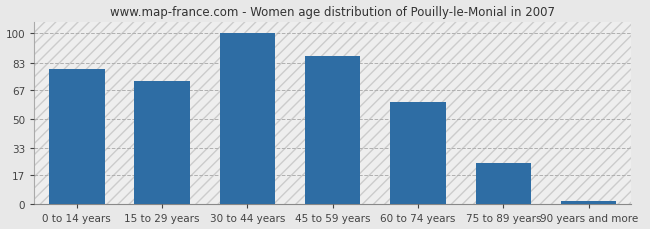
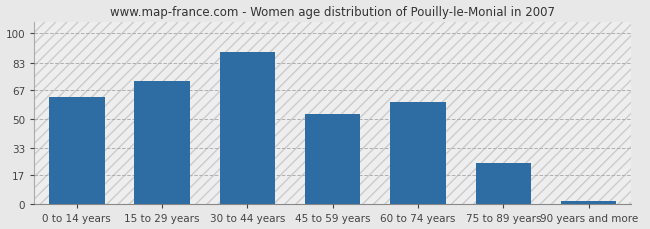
0 to 14 years: 79 -> 63
30 to 44 years: 100 -> 89
45 to 59 years: 87 -> 53
